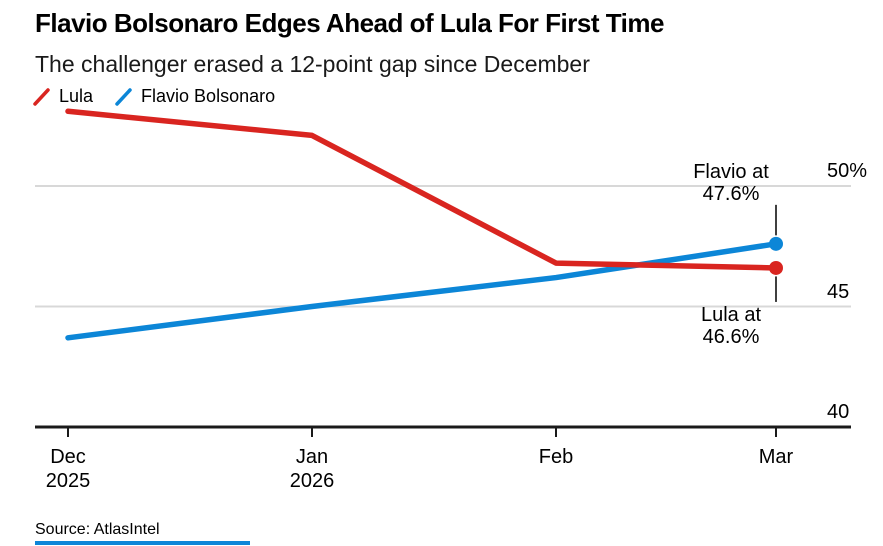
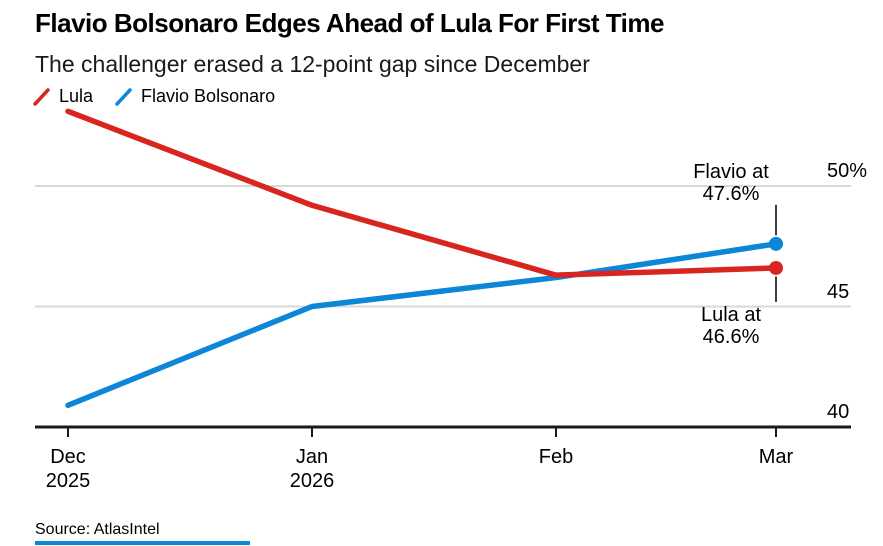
Flavio Bolsonaro/Dec: 43.7% -> 40.9%
Lula/Jan: 52.1% -> 49.2%
Lula/Feb: 46.8% -> 46.3%
